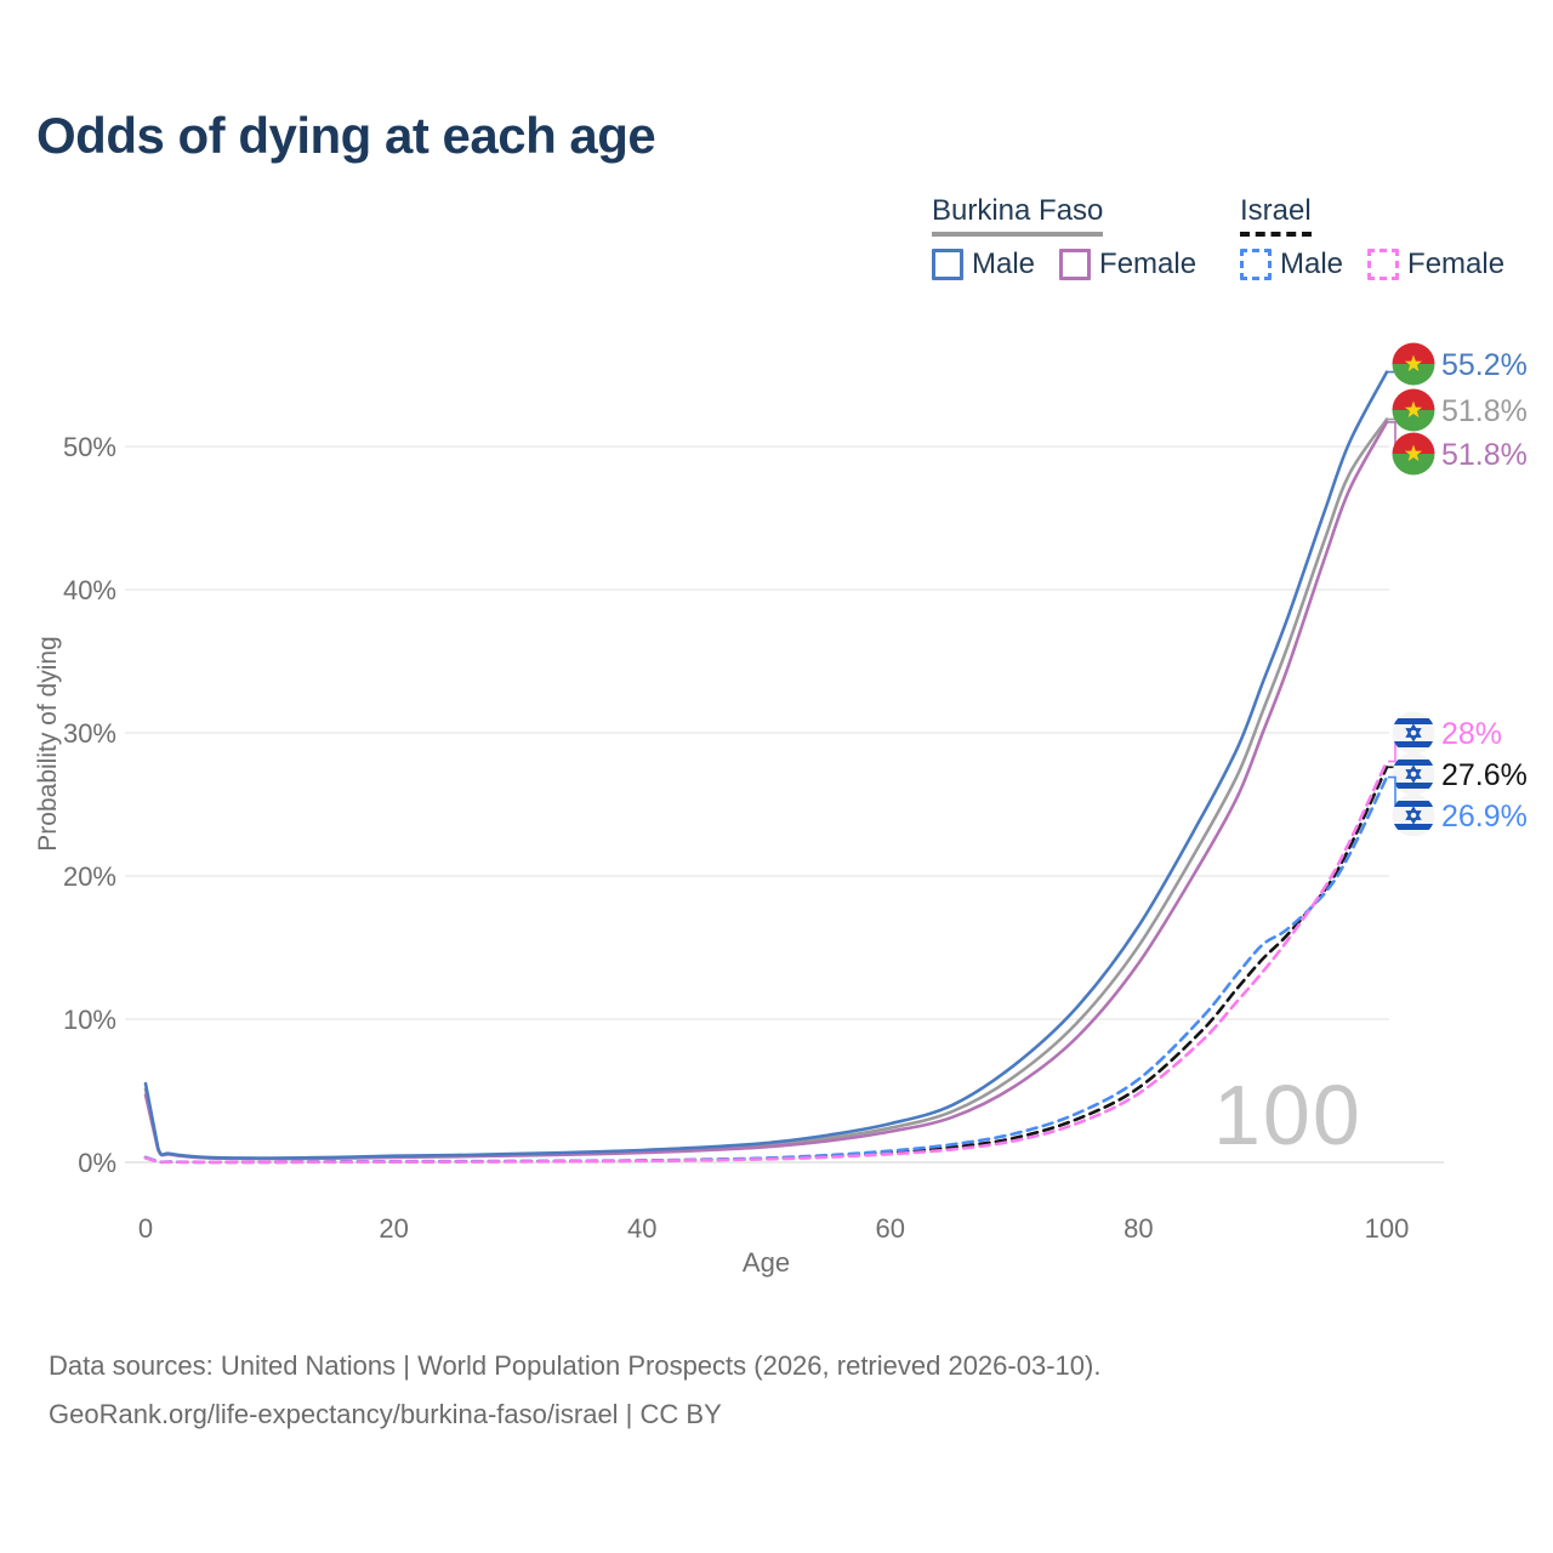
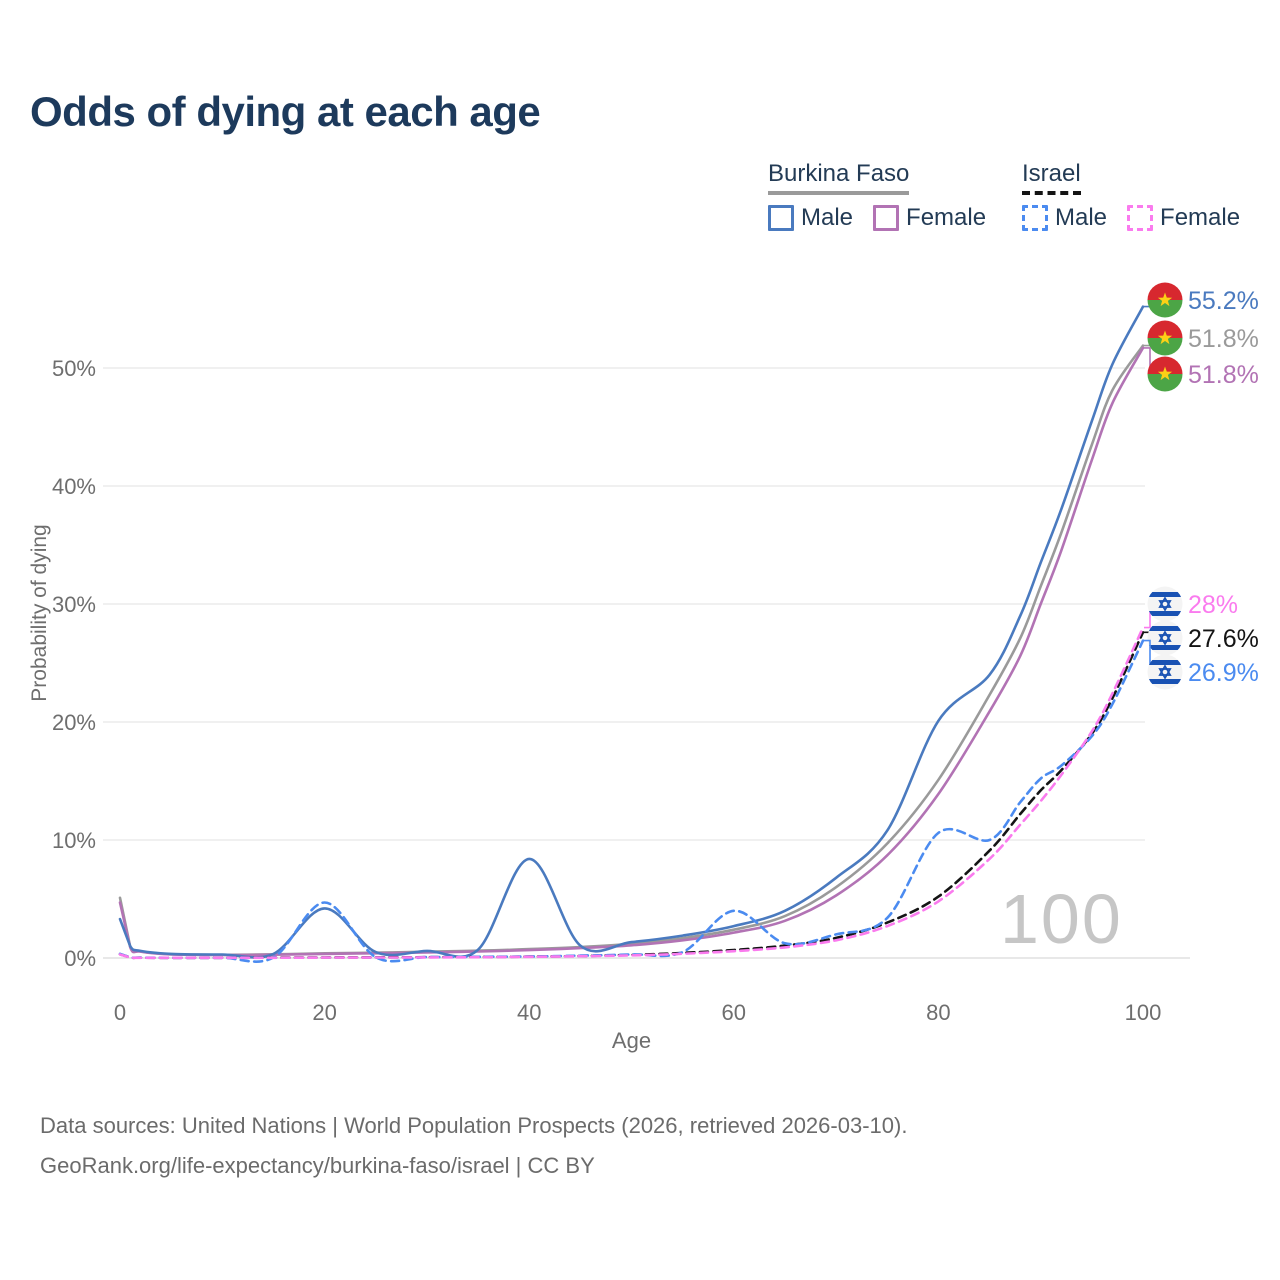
Burkina Faso Male/0: 5.5% -> 3.3%
Burkina Faso Male/20: 0.5% -> 4.2%
Israel Male/20: 0.1% -> 4.7%
Burkina Faso Male/40: 0.8% -> 8.4%
Israel Male/60: 0.8% -> 4.0%
Burkina Faso Male/80: 16.5% -> 20.1%
Israel Male/80: 5.8% -> 10.6%
